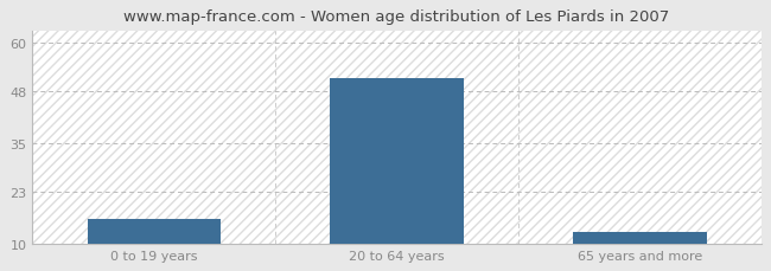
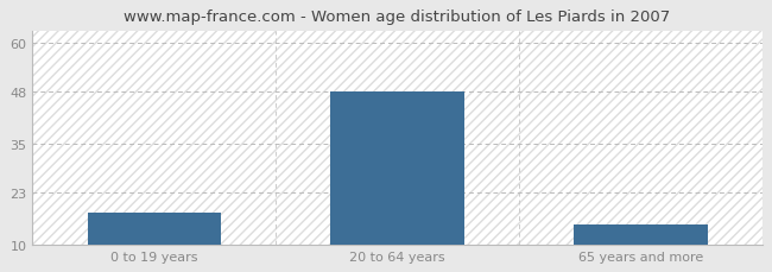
0 to 19 years: 16 -> 18
20 to 64 years: 51 -> 48
65 years and more: 13 -> 15
